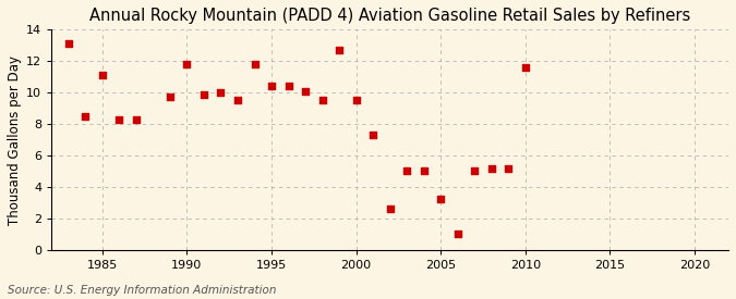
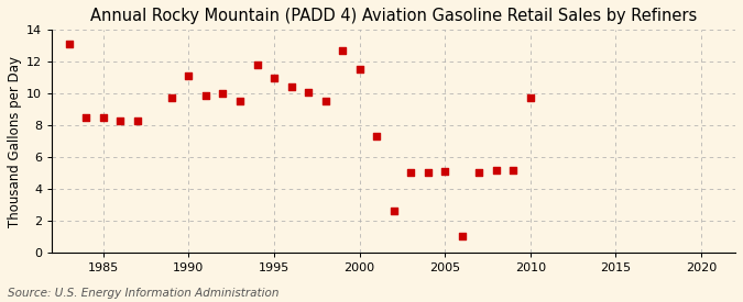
1985: 11.1 -> 8.5
1990: 11.8 -> 11.1
1995: 10.4 -> 11.0
2000: 9.5 -> 11.5
2005: 3.2 -> 5.1
2010: 11.6 -> 9.7
